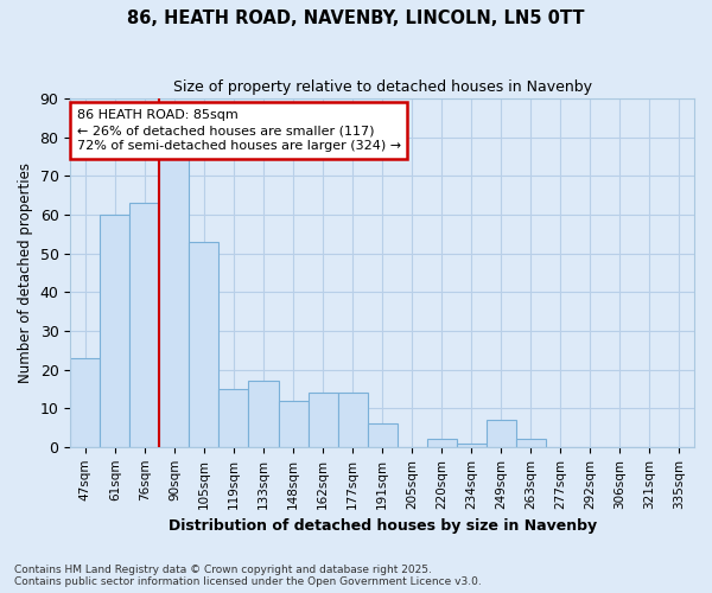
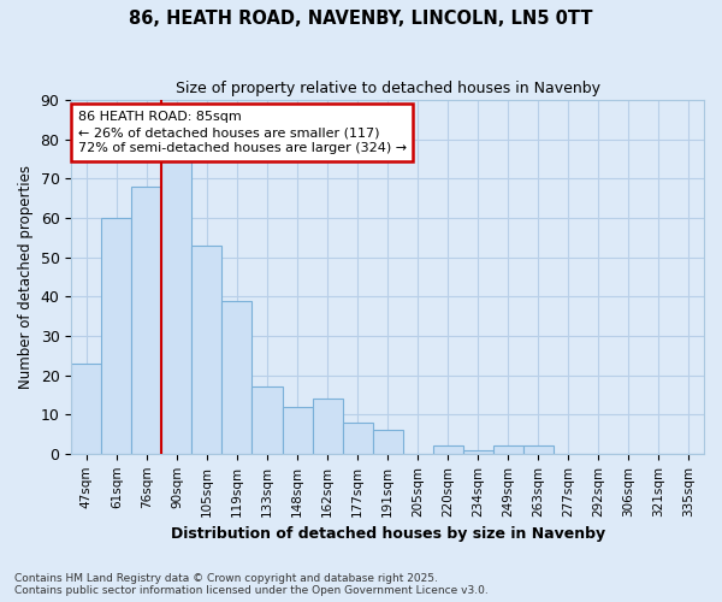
76sqm: 63 -> 68
119sqm: 15 -> 39
177sqm: 14 -> 8
249sqm: 7 -> 2
